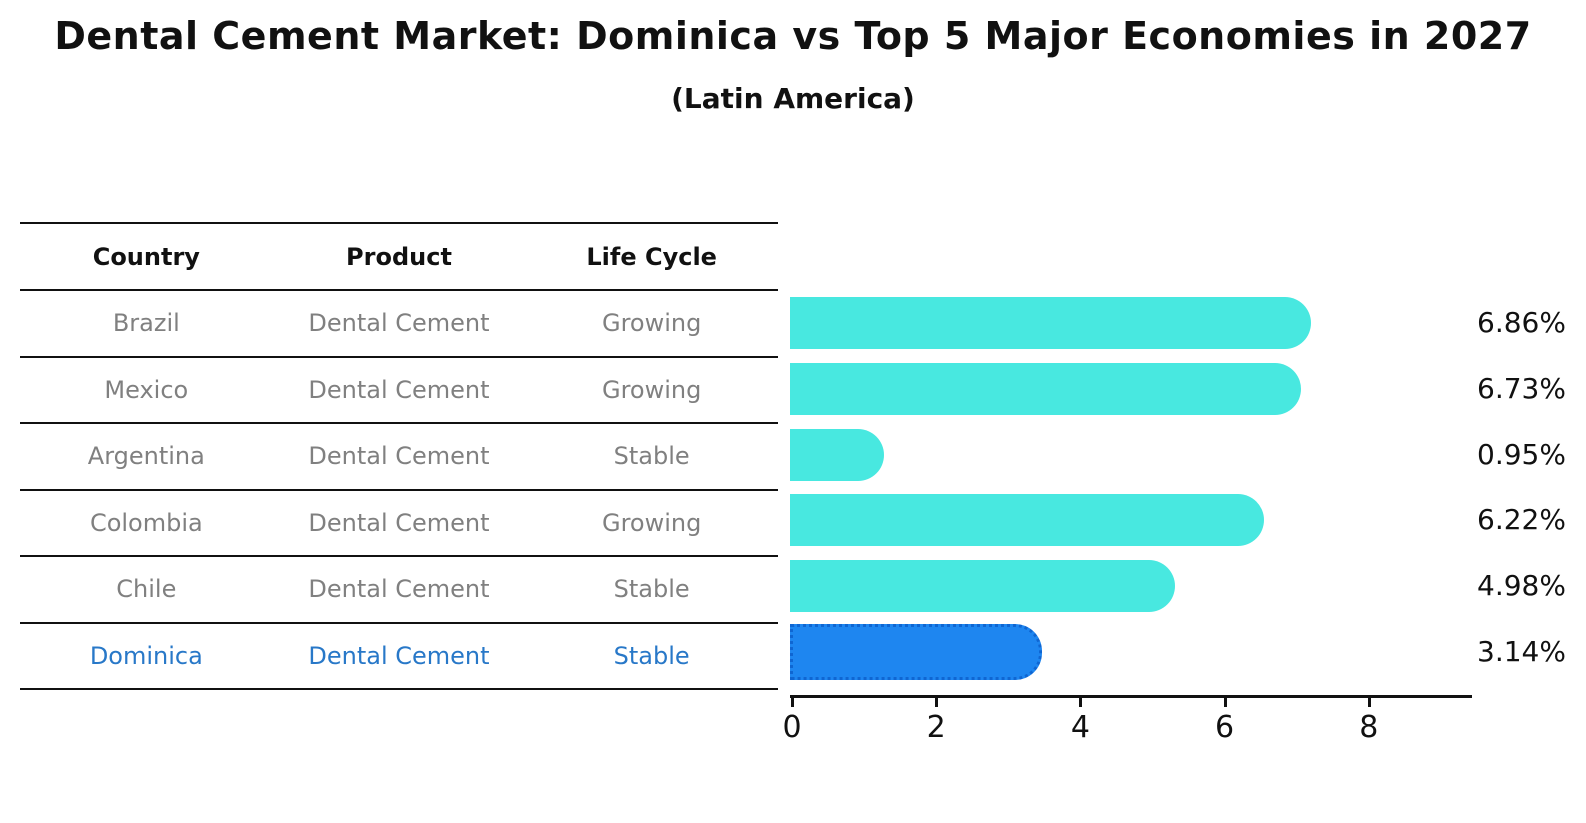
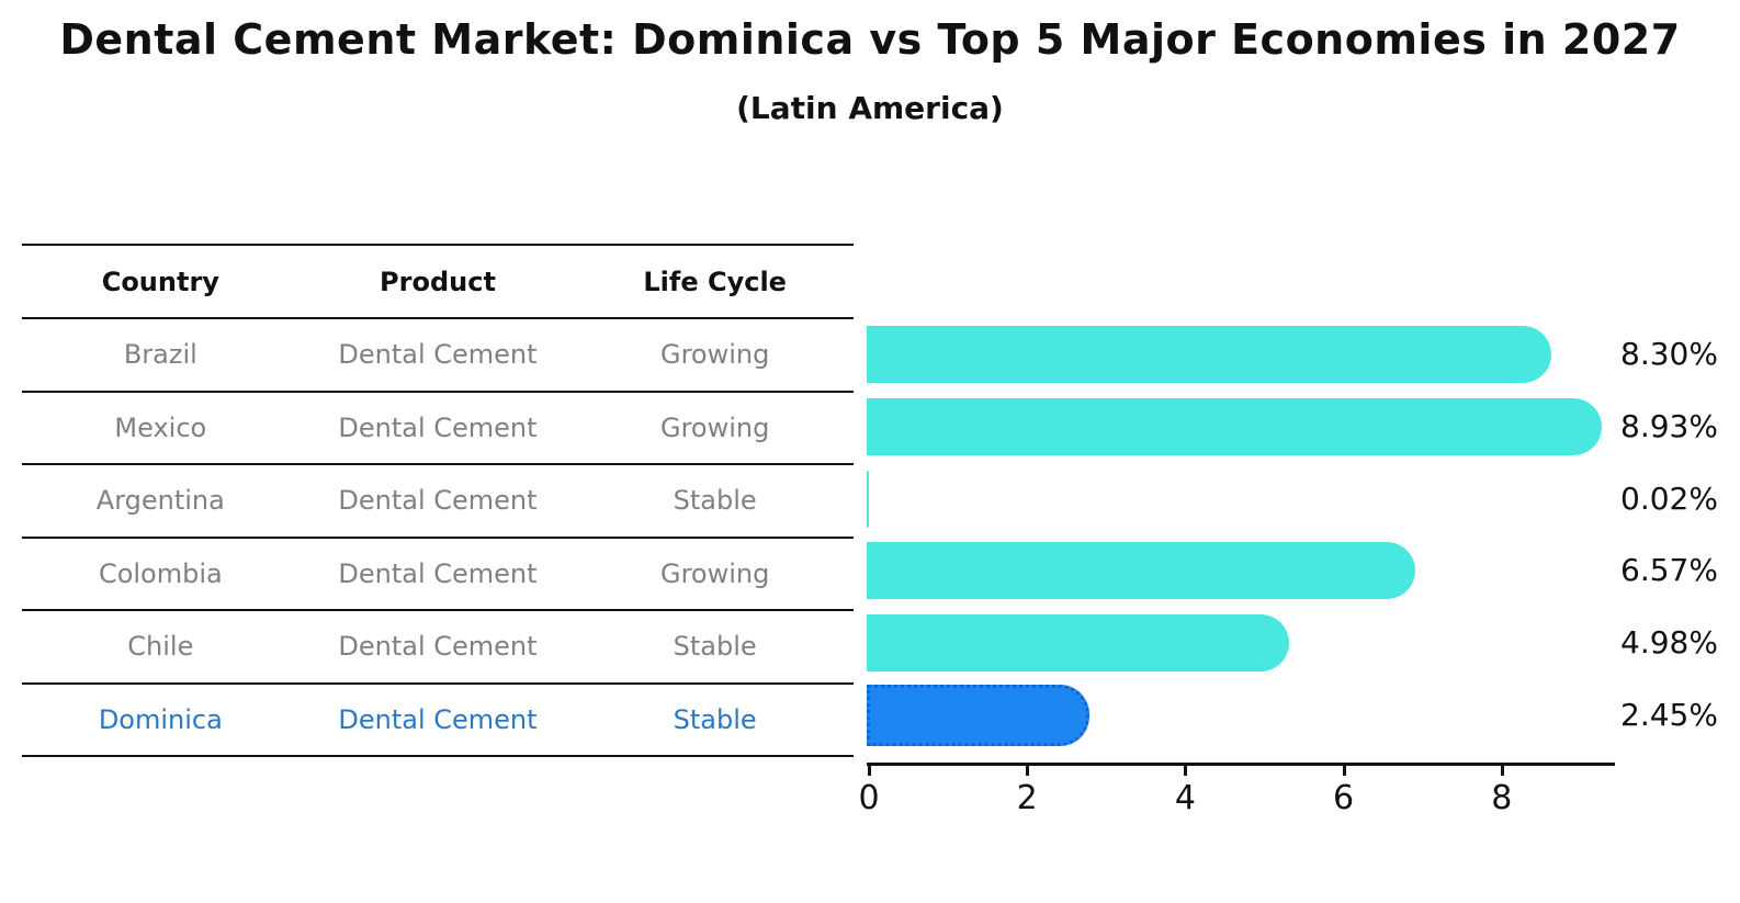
Brazil: 6.86% -> 8.30%
Mexico: 6.73% -> 8.93%
Argentina: 0.95% -> 0.02%
Colombia: 6.22% -> 6.57%
Dominica: 3.14% -> 2.45%
